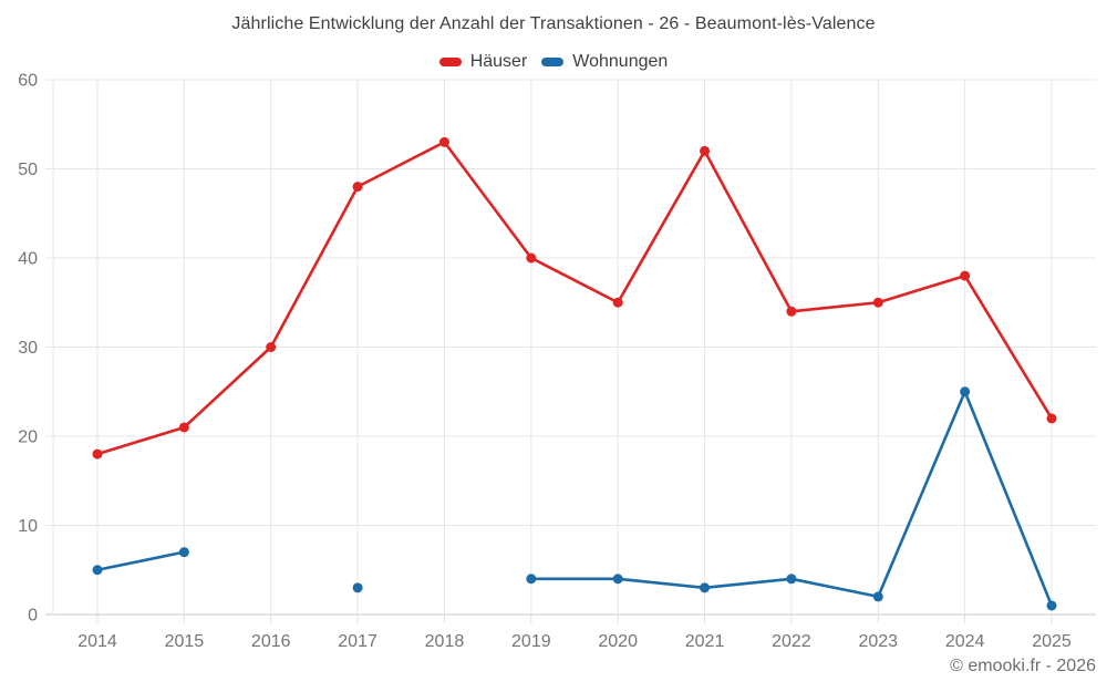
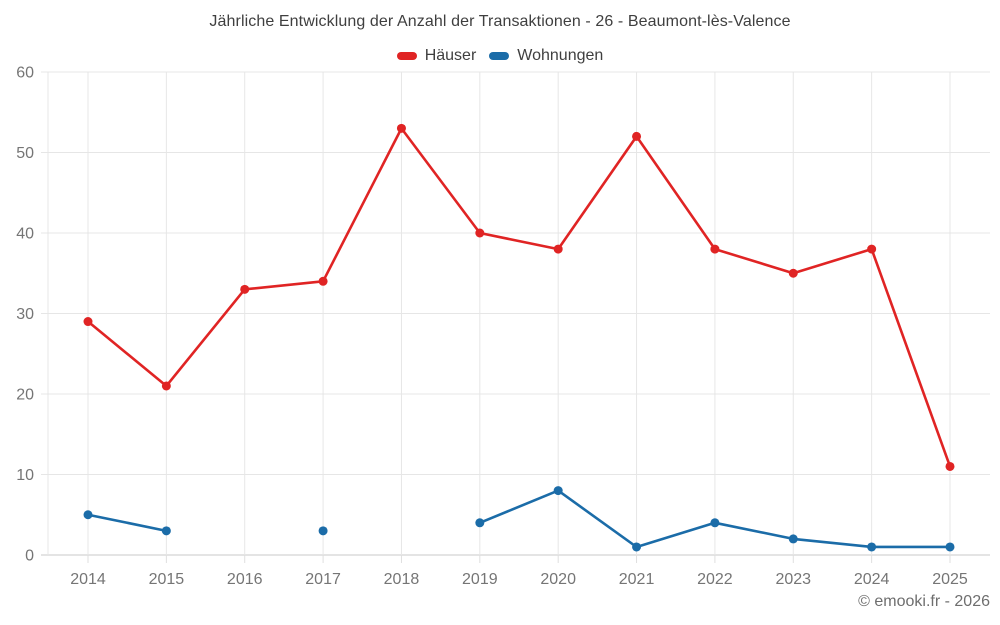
Häuser/2014: 18 -> 29
Wohnungen/2015: 7 -> 3
Häuser/2016: 30 -> 33
Häuser/2017: 48 -> 34
Häuser/2020: 35 -> 38
Wohnungen/2020: 4 -> 8
Wohnungen/2021: 3 -> 1
Häuser/2022: 34 -> 38
Wohnungen/2024: 25 -> 1
Häuser/2025: 22 -> 11
